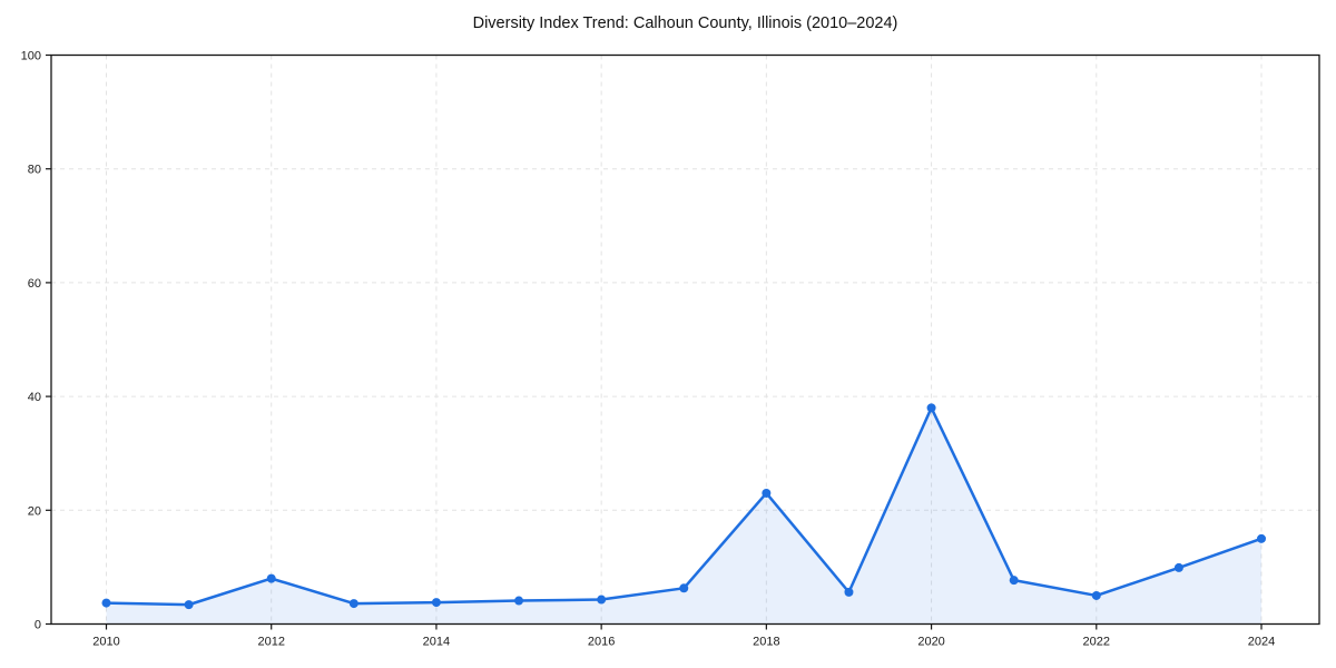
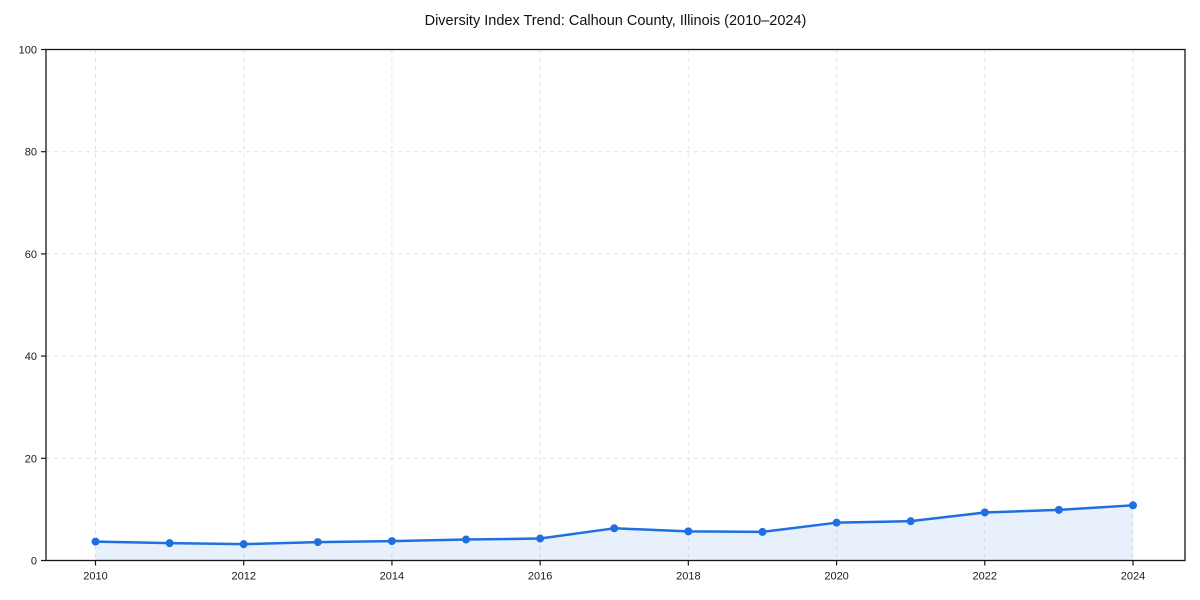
2012: 8 -> 3
2018: 23 -> 6
2020: 38 -> 7
2022: 5 -> 9
2024: 15 -> 11
